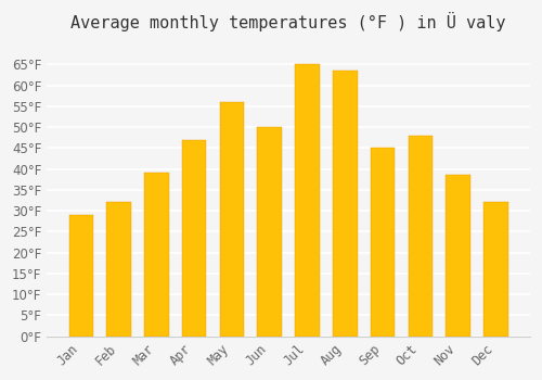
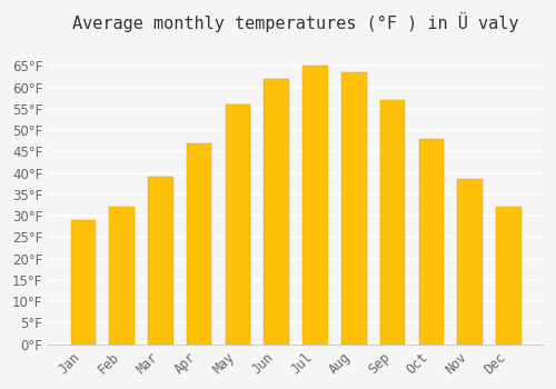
Jun: 50.0°F -> 62.0°F
Sep: 45.0°F -> 57.0°F
